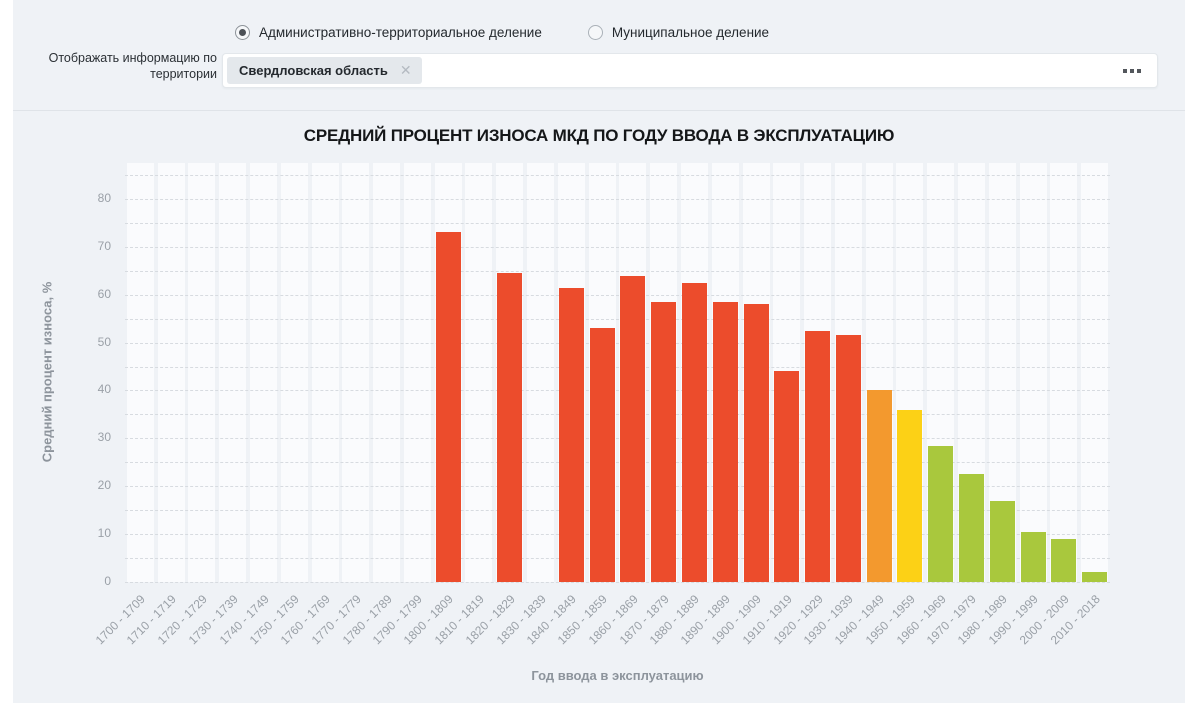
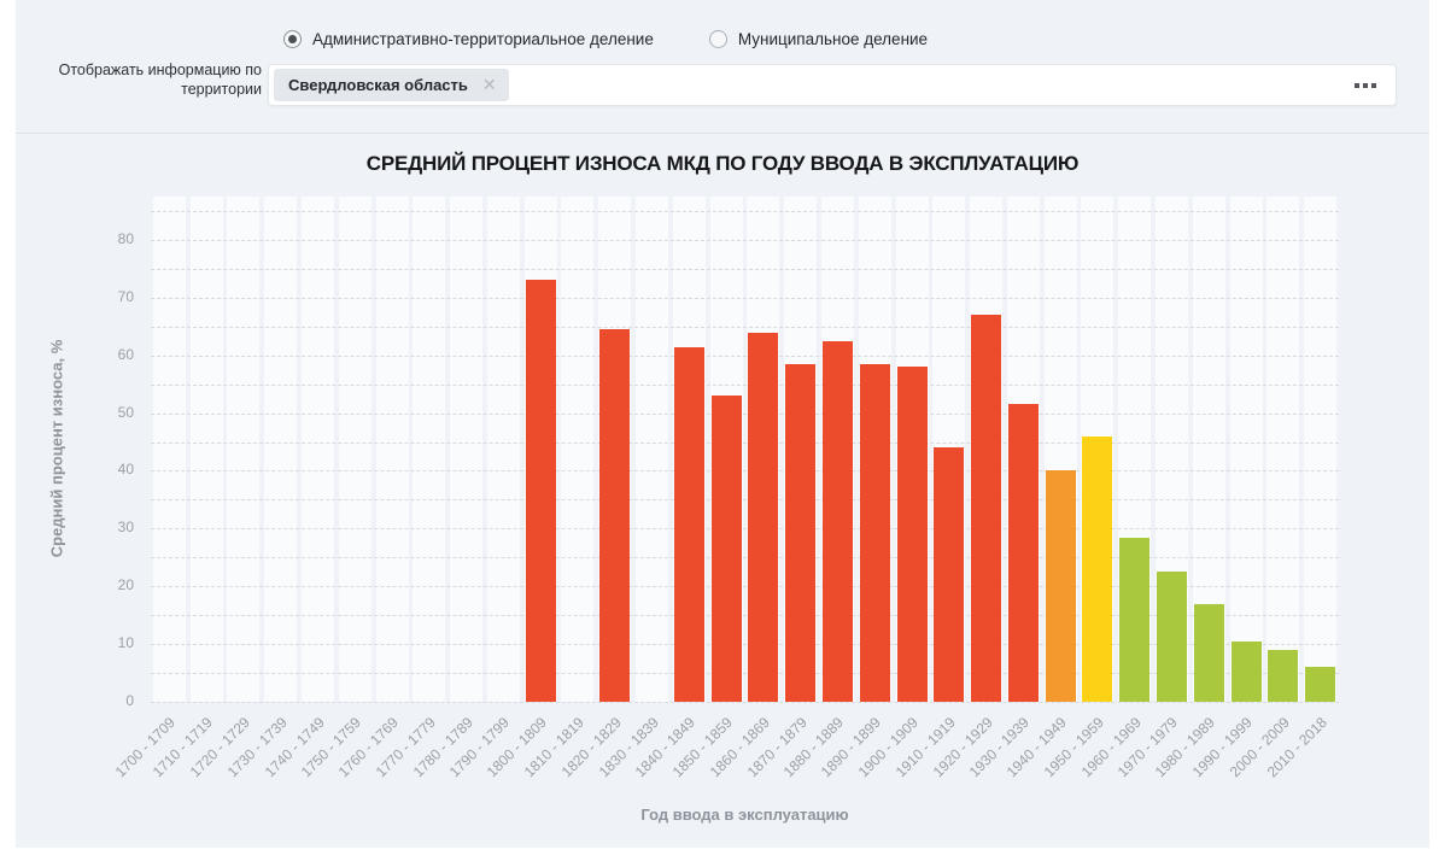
1920 - 1929: 52 -> 67
1950 - 1959: 36 -> 46
2010 - 2018: 2 -> 6
